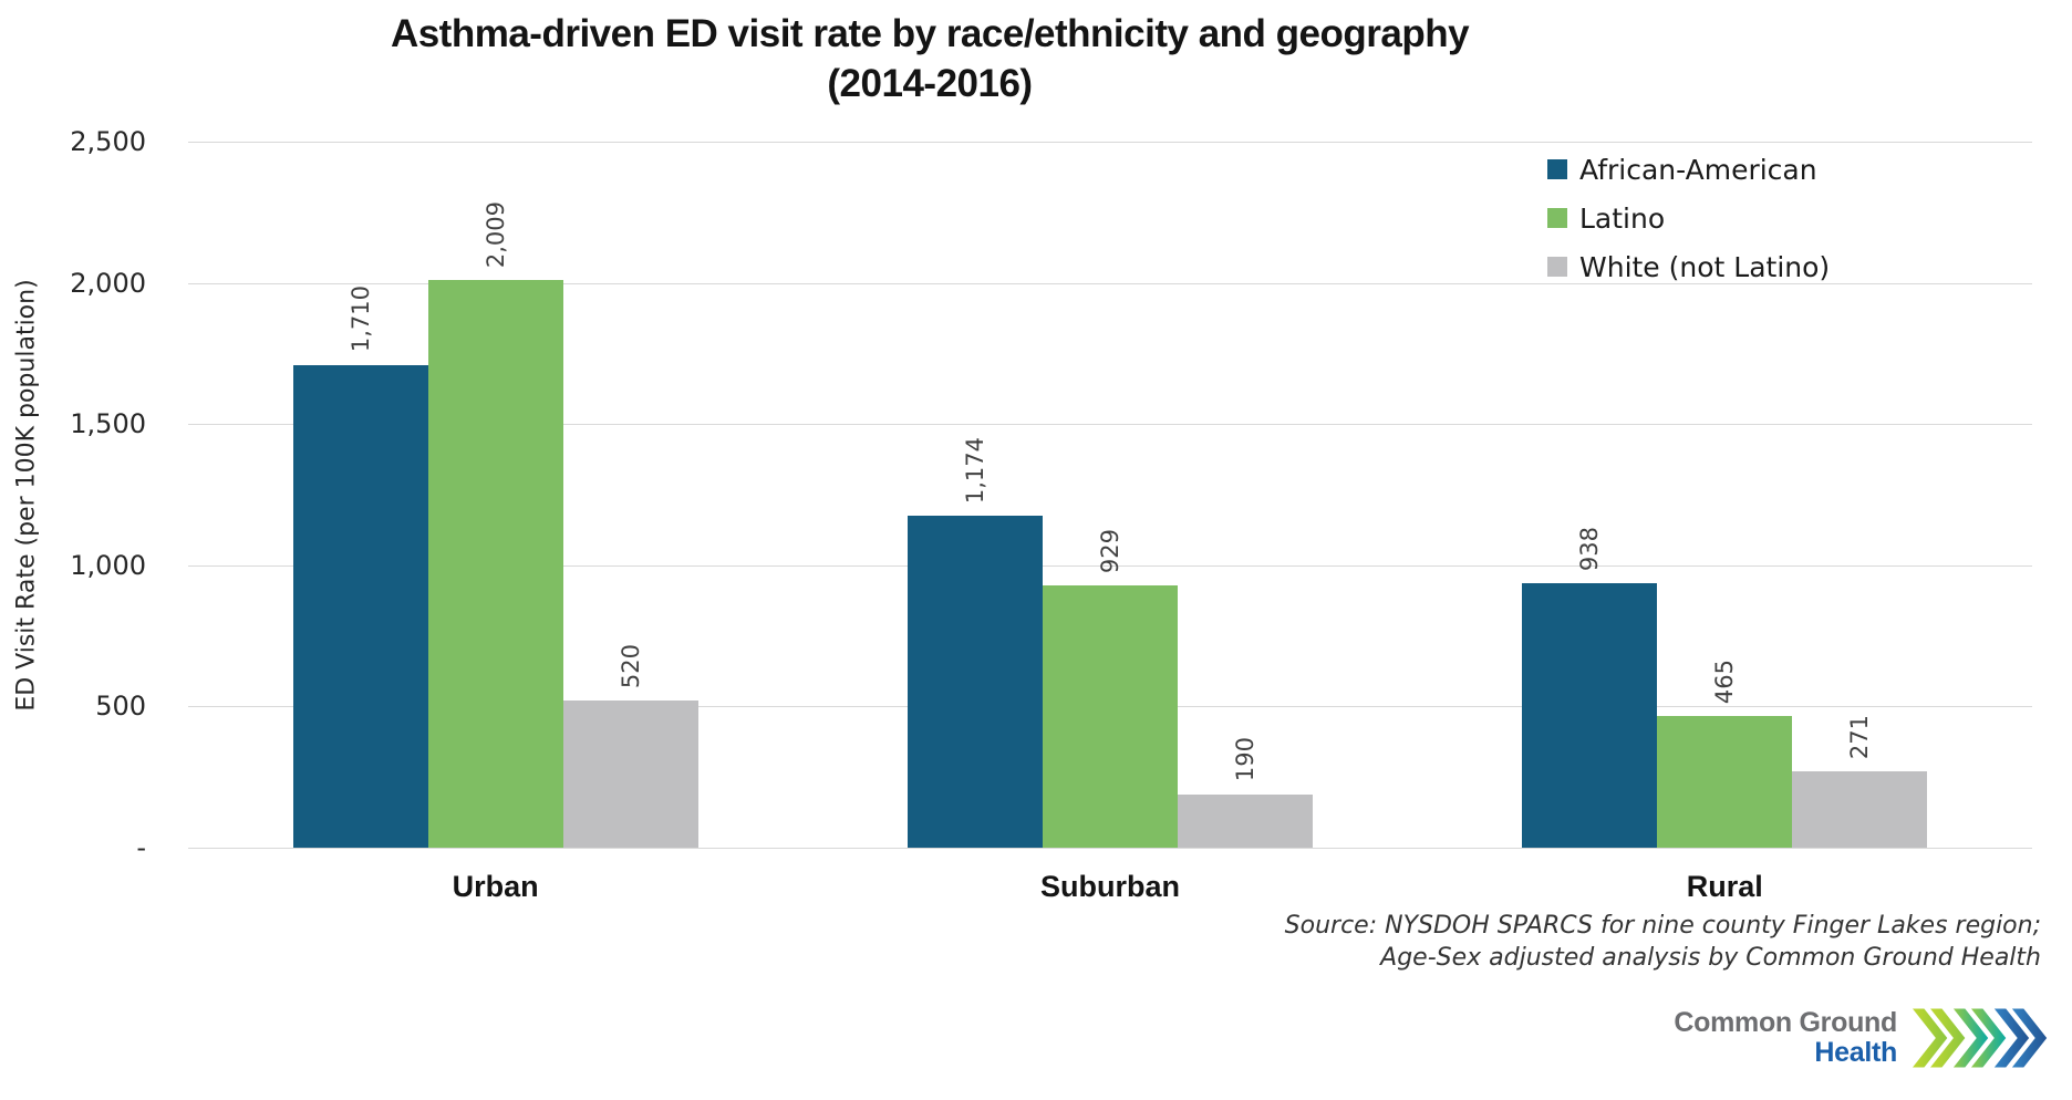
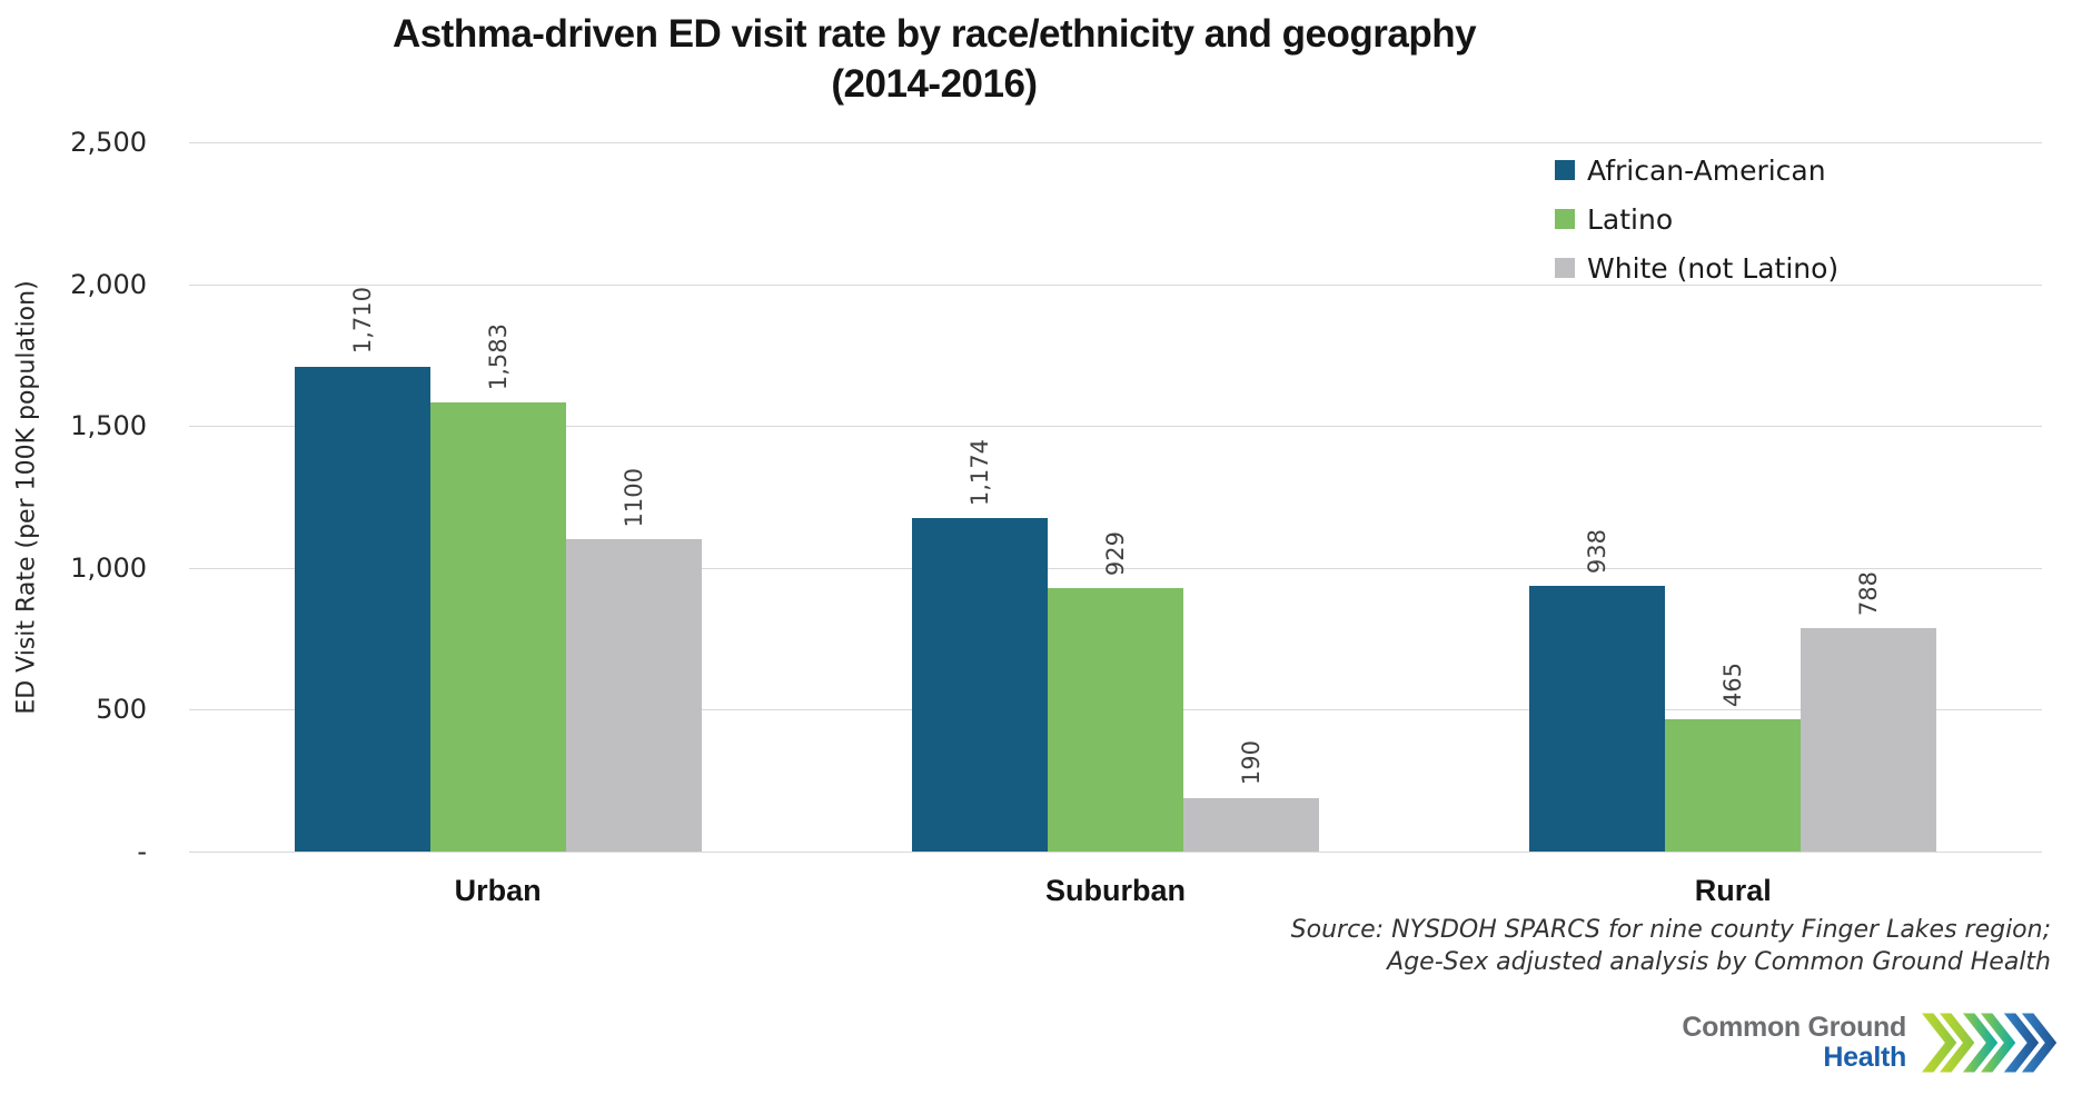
Latino/Urban: 2,009 -> 1,583
White (not Latino)/Urban: 520 -> 1100
White (not Latino)/Rural: 271 -> 788
